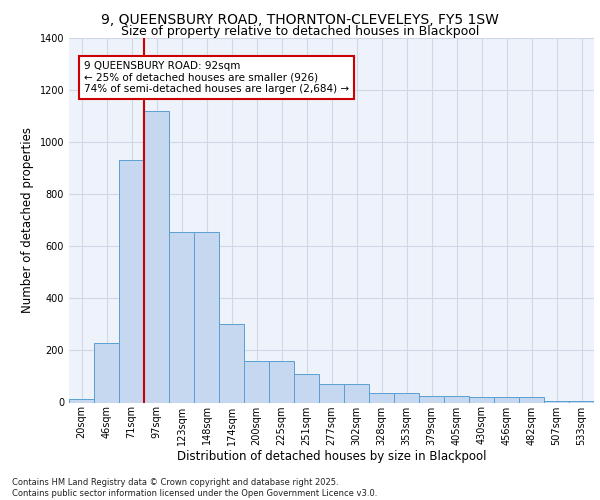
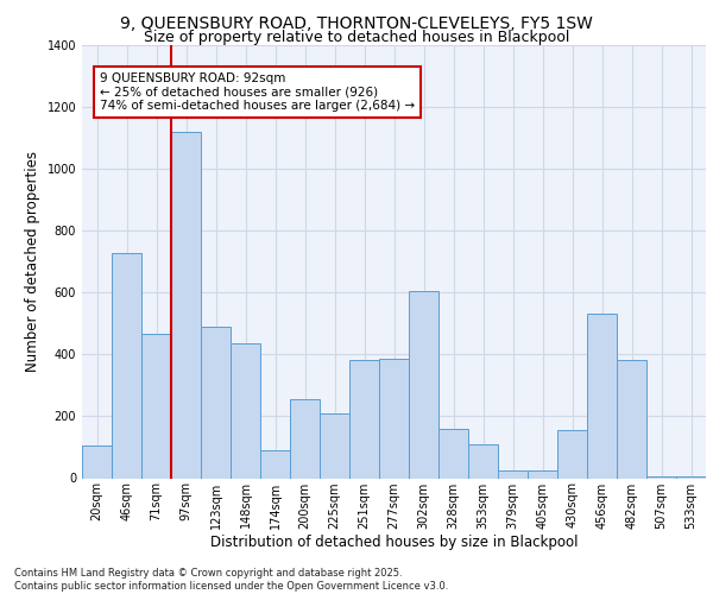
20sqm: 15 -> 105
46sqm: 230 -> 725
71sqm: 930 -> 465
123sqm: 655 -> 490
148sqm: 655 -> 435
174sqm: 300 -> 90
200sqm: 160 -> 255
225sqm: 160 -> 210
251sqm: 110 -> 380
277sqm: 70 -> 385
302sqm: 70 -> 605
328sqm: 38 -> 160
353sqm: 38 -> 110
430sqm: 20 -> 155
456sqm: 20 -> 530
482sqm: 20 -> 380
